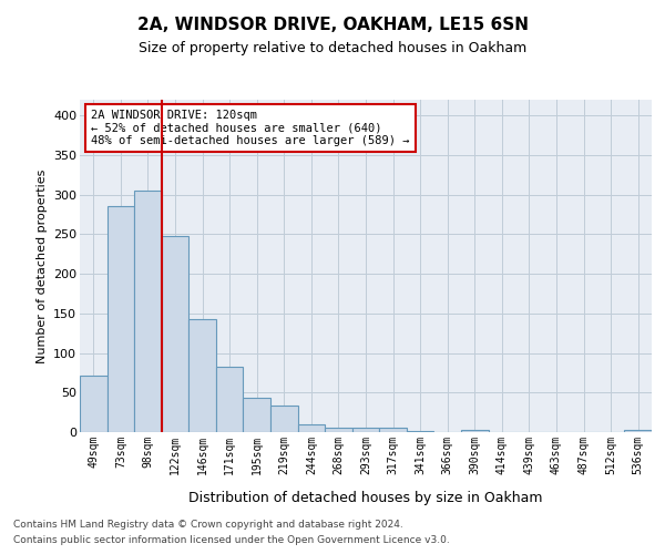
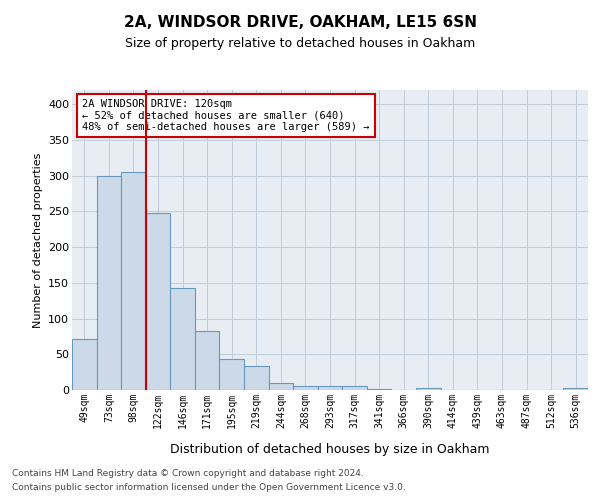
73sqm: 286 -> 300
